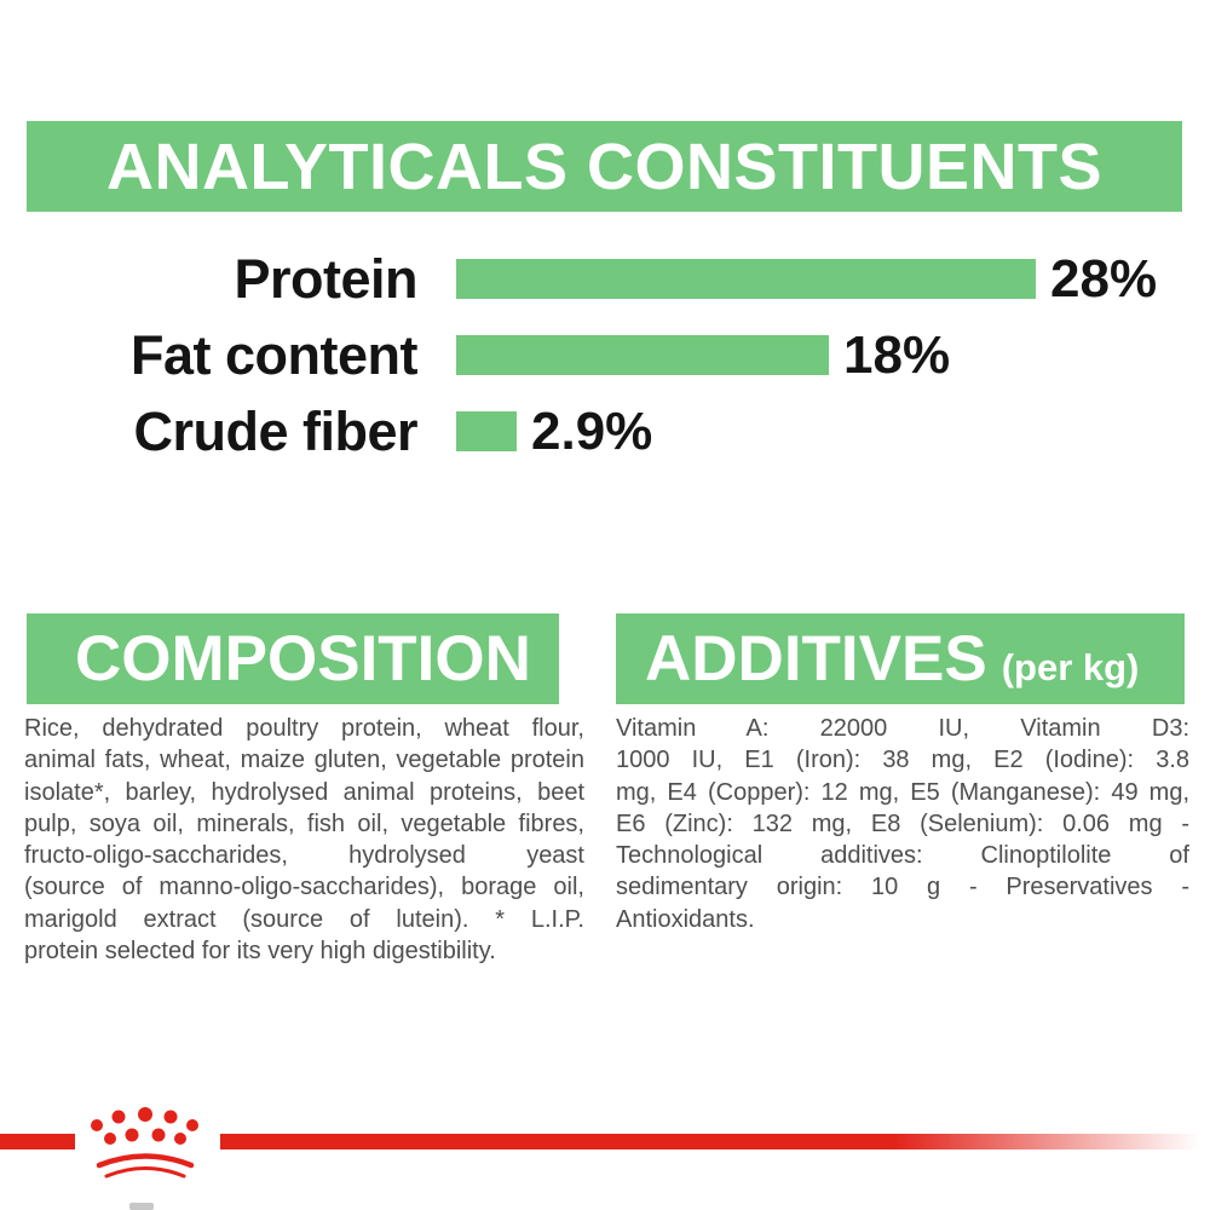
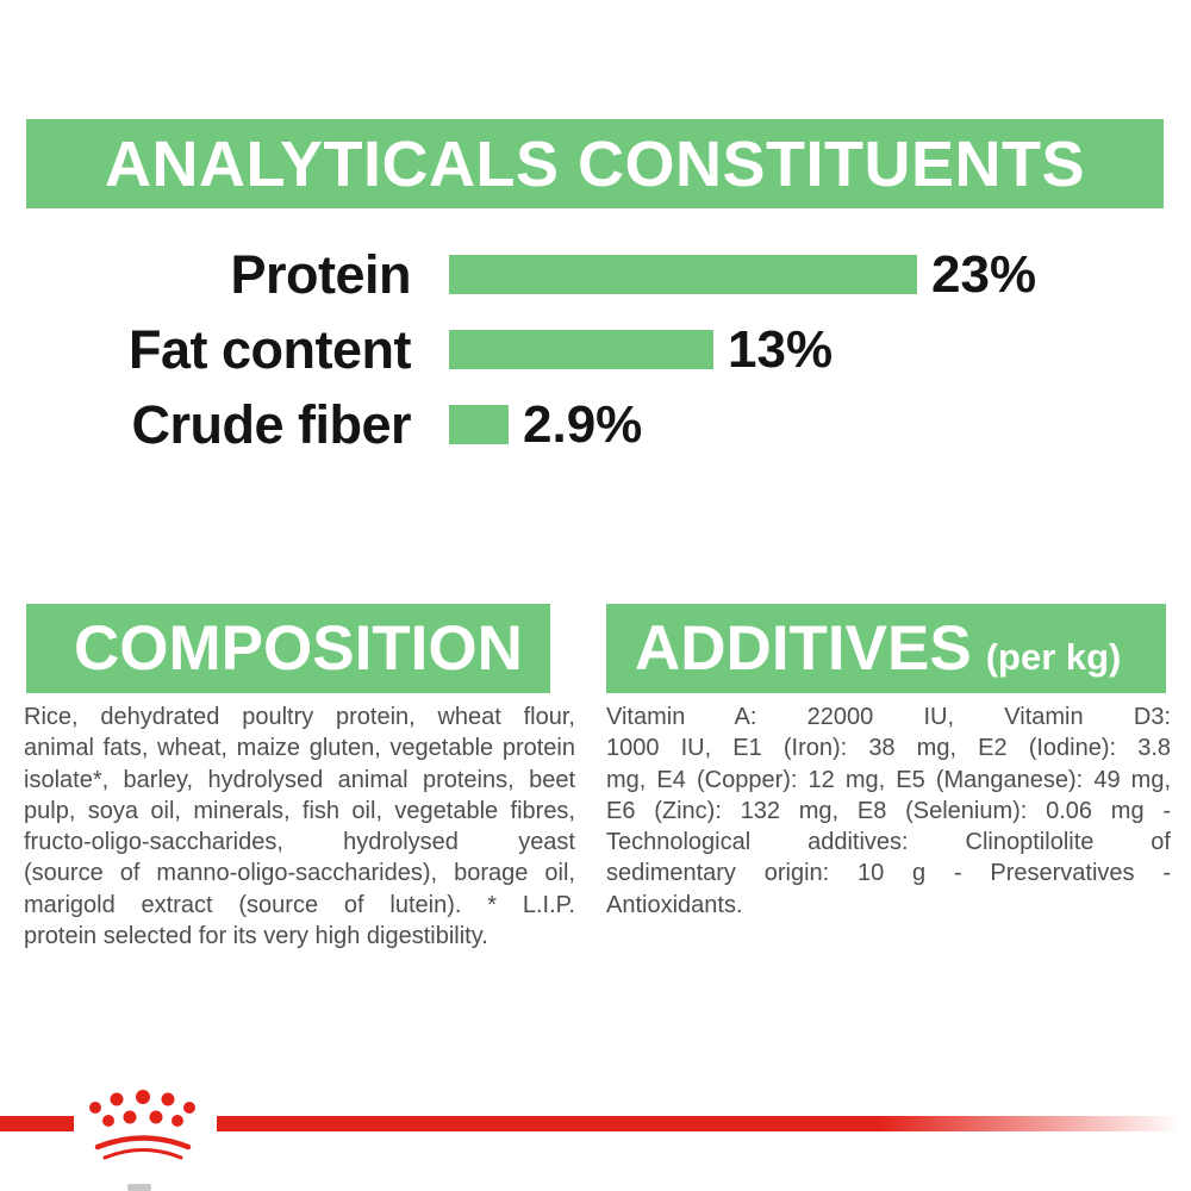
Protein: 28% -> 23%
Fat content: 18% -> 13%
